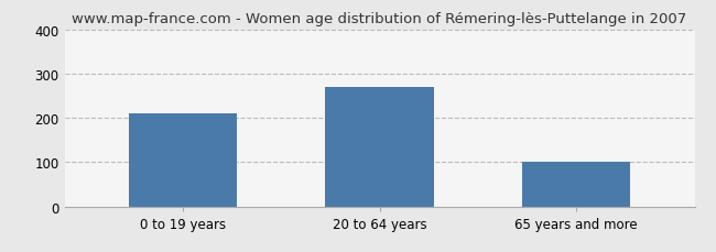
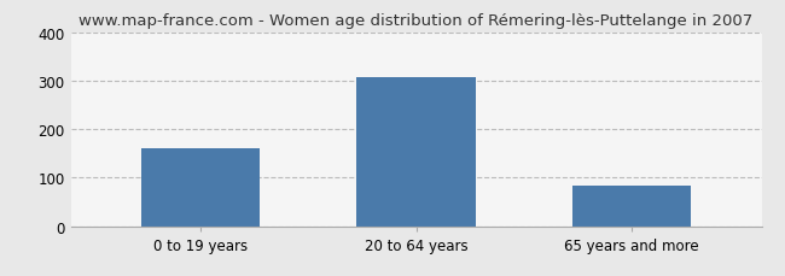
0 to 19 years: 210 -> 160
20 to 64 years: 270 -> 308
65 years and more: 100 -> 83
